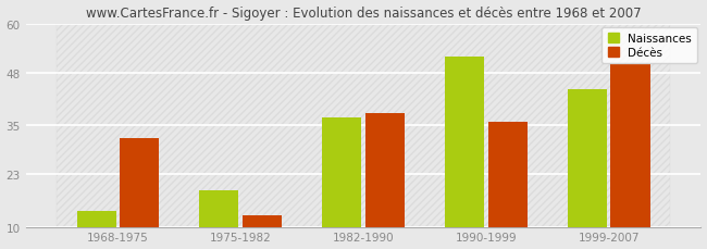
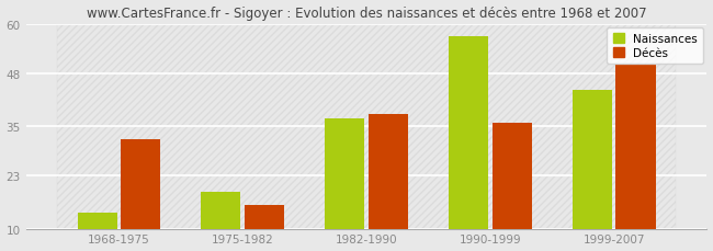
Décès/1975-1982: 13 -> 16
Naissances/1990-1999: 52 -> 57
